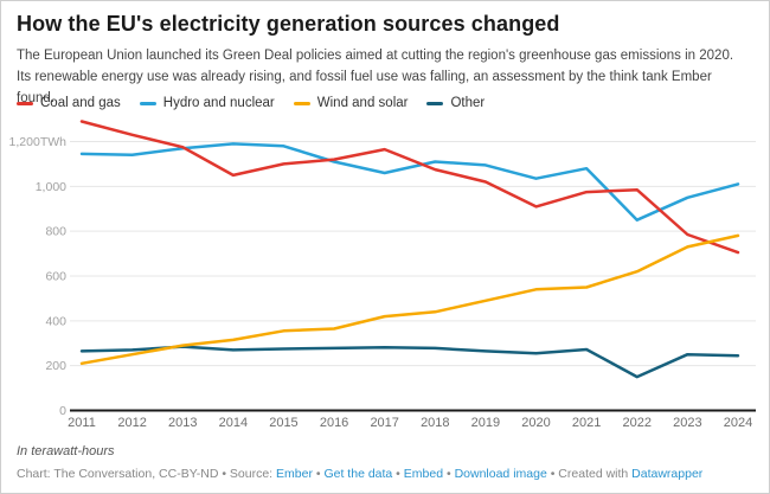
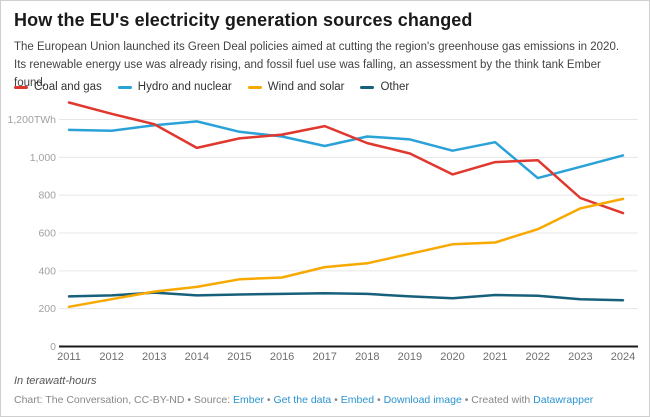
Hydro and nuclear/2015: 1180 -> 1140
Other/2022: 150 -> 270
Hydro and nuclear/2022: 850 -> 890
